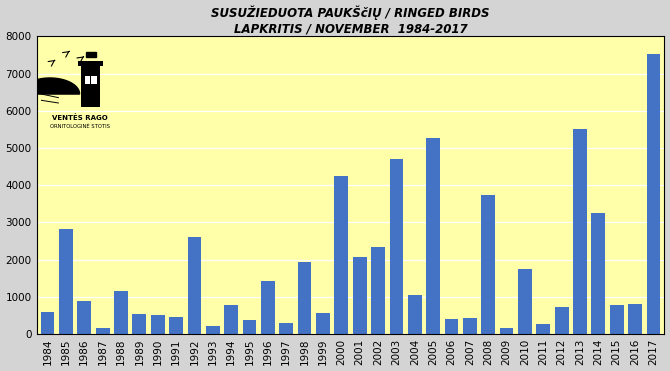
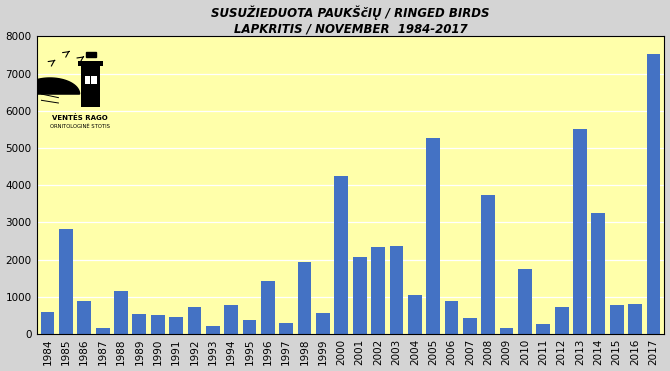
1992: 2600 -> 720
2003: 4700 -> 2360
2006: 400 -> 880
